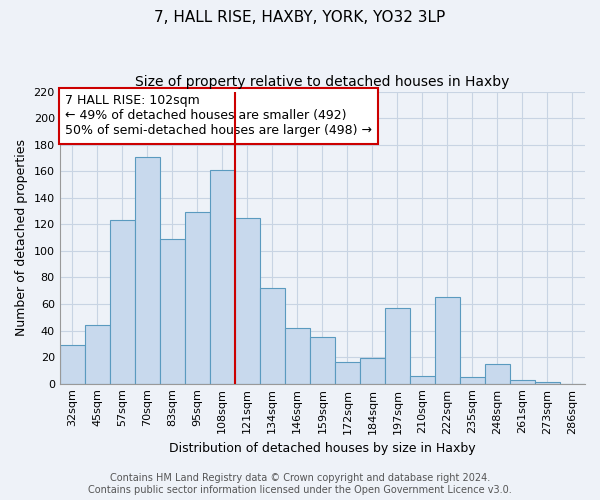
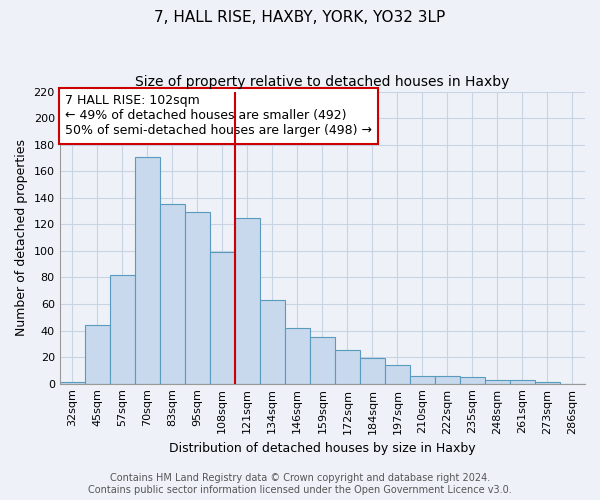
32sqm: 29 -> 1
57sqm: 123 -> 82
83sqm: 109 -> 135
108sqm: 161 -> 99
134sqm: 72 -> 63
172sqm: 16 -> 25
197sqm: 57 -> 14
222sqm: 65 -> 6
248sqm: 15 -> 3
